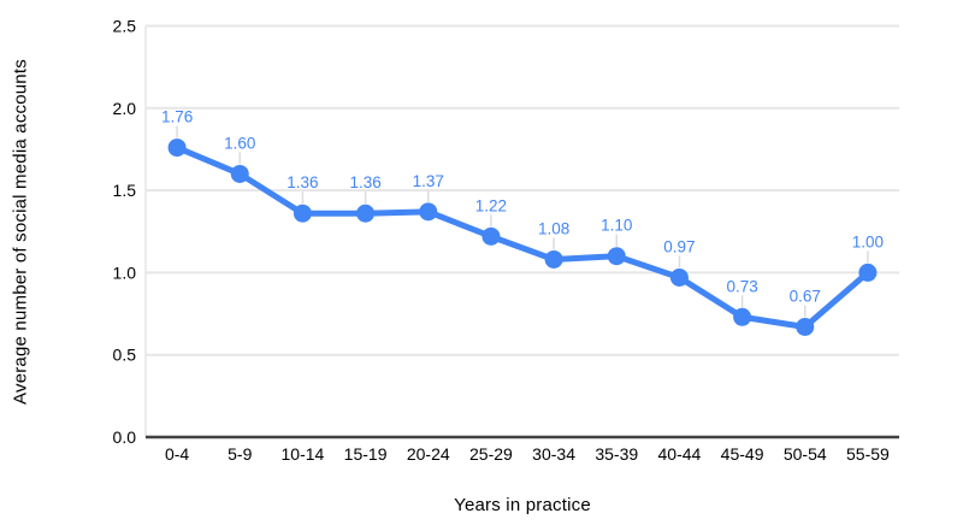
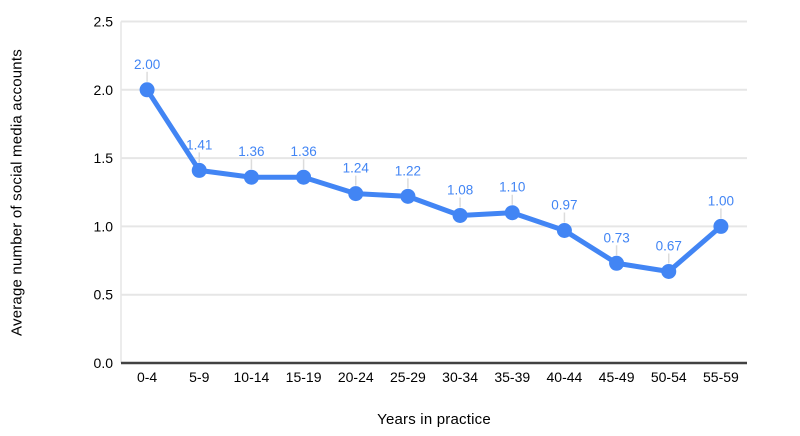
0-4: 1.76 -> 2.00
5-9: 1.60 -> 1.41
20-24: 1.37 -> 1.24
